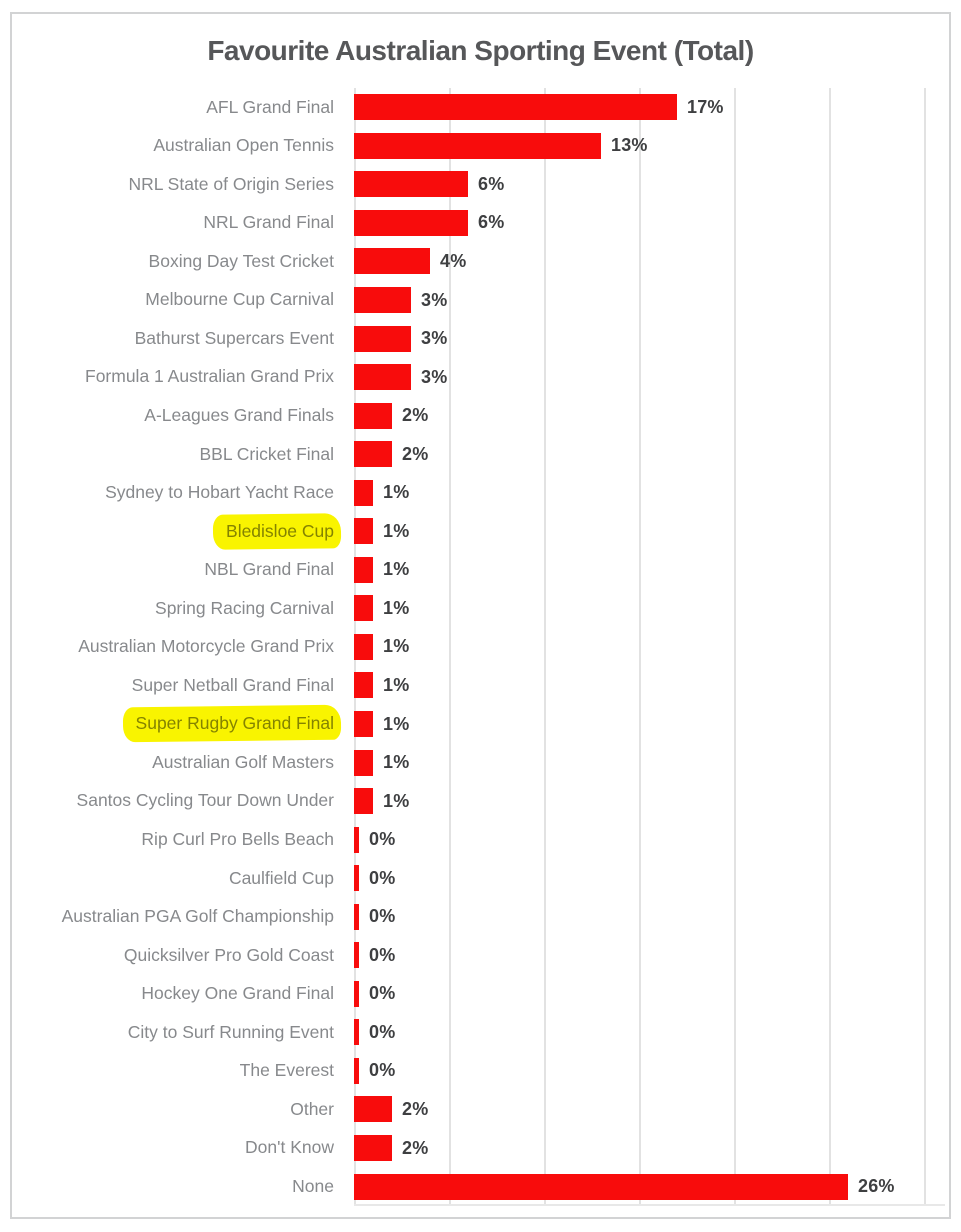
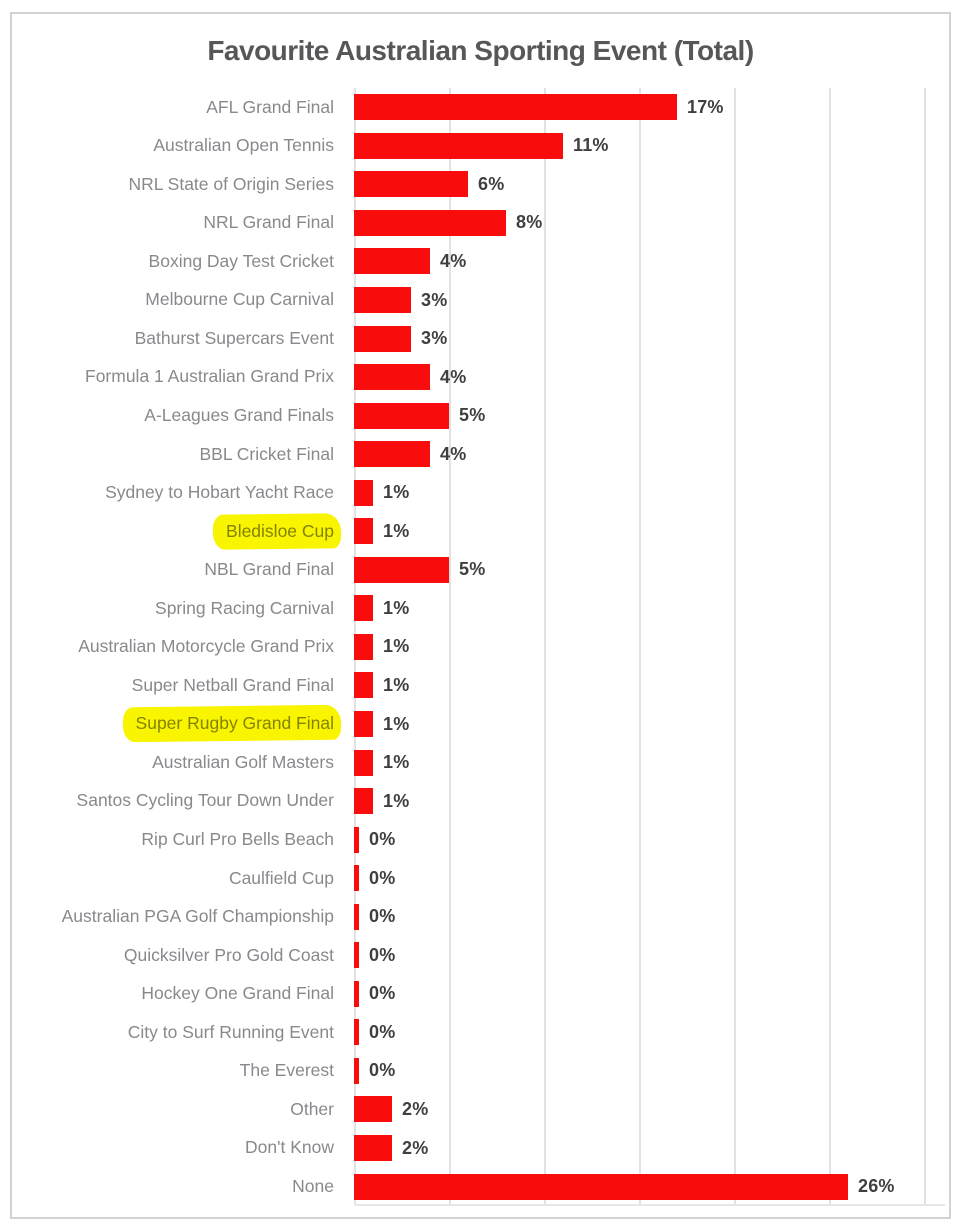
Australian Open Tennis: 13% -> 11%
NRL Grand Final: 6% -> 8%
Formula 1 Australian Grand Prix: 3% -> 4%
A-Leagues Grand Finals: 2% -> 5%
BBL Cricket Final: 2% -> 4%
NBL Grand Final: 1% -> 5%
